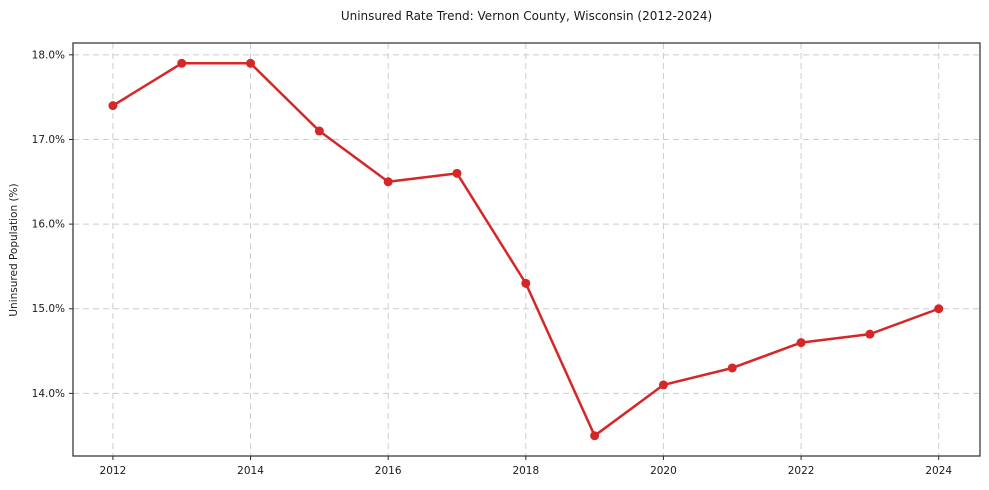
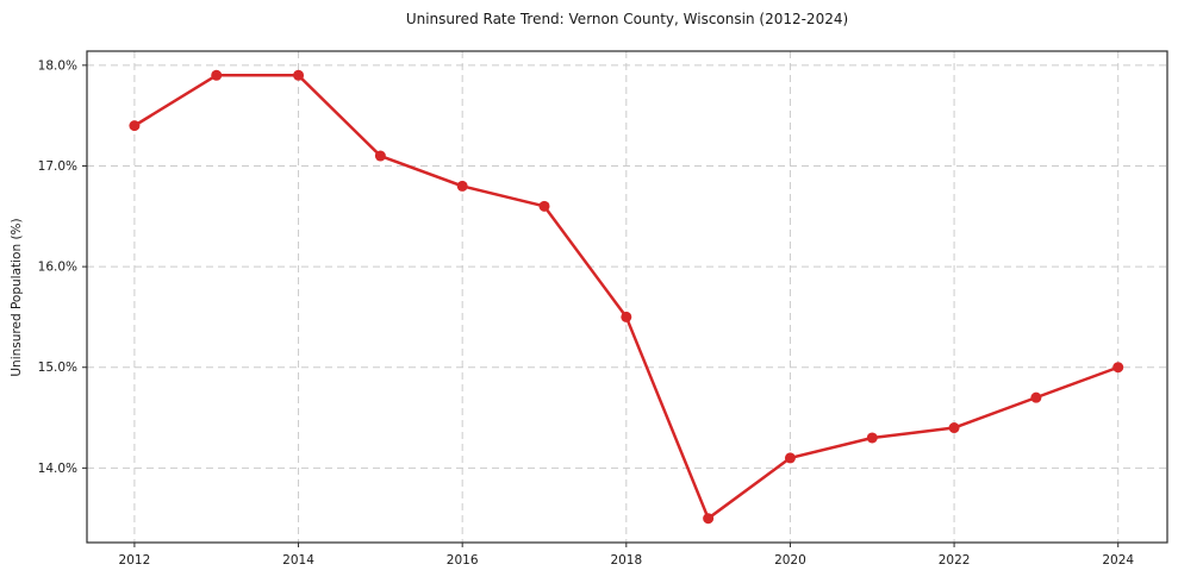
2016: 16.5% -> 16.8%
2018: 15.3% -> 15.5%
2022: 14.6% -> 14.4%
